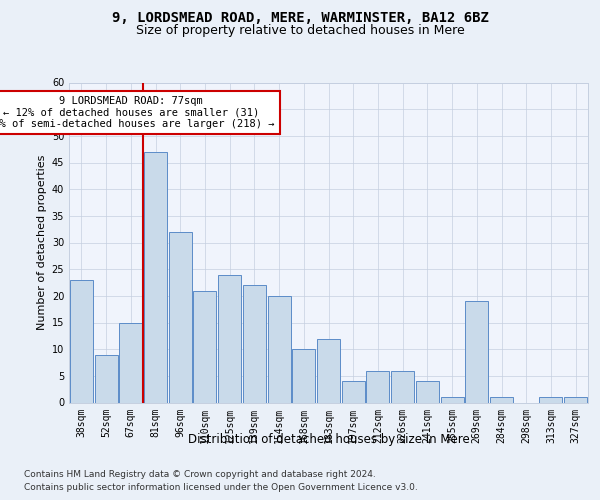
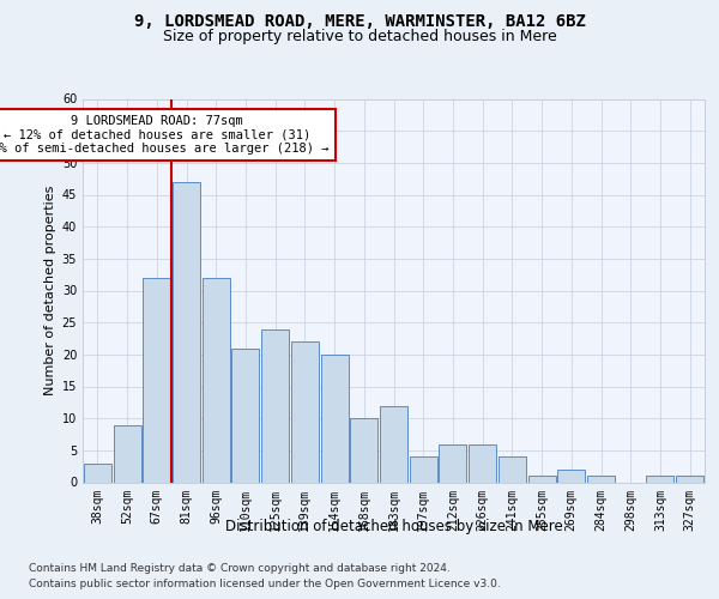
38sqm: 23 -> 3
67sqm: 15 -> 32
269sqm: 19 -> 2
